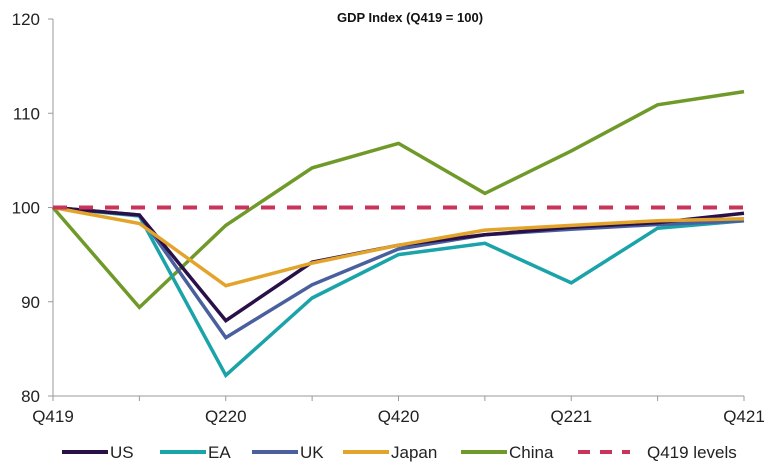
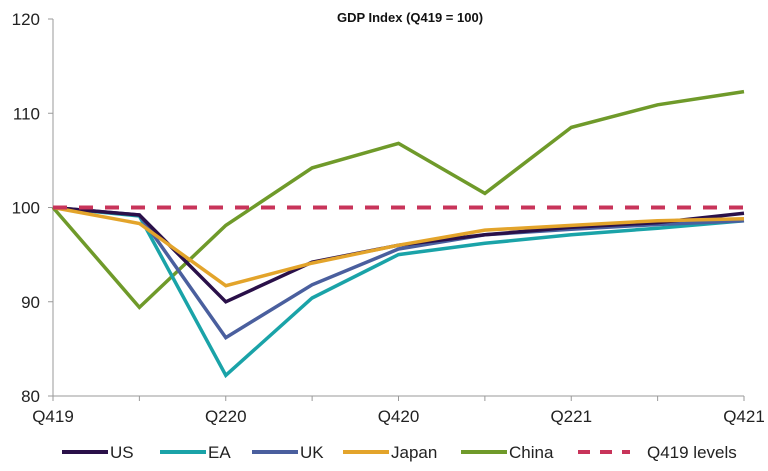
US/Q220: 88 -> 90
EA/Q221: 92 -> 97
China/Q221: 106 -> 108
